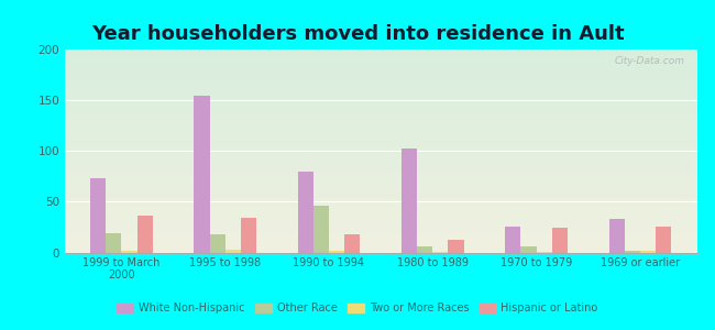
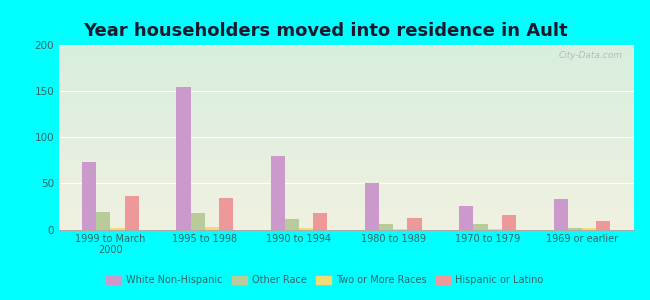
Other Race/1990 to 1994: 46 -> 11
White Non-Hispanic/1980 to 1989: 102 -> 50
Hispanic or Latino/1970 to 1979: 24 -> 16
Hispanic or Latino/1969 or earlier: 26 -> 9
